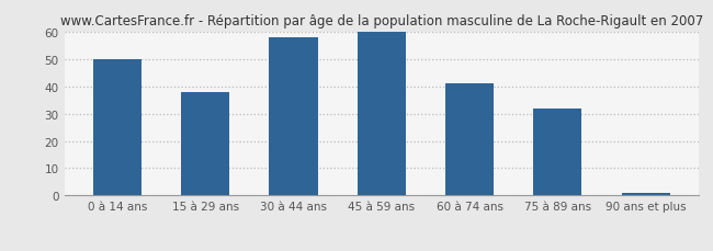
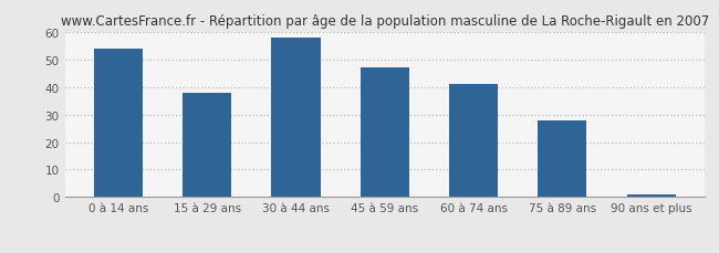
0 à 14 ans: 50 -> 54
45 à 59 ans: 60 -> 47
75 à 89 ans: 32 -> 28
